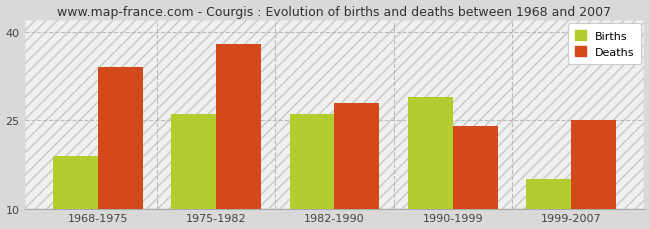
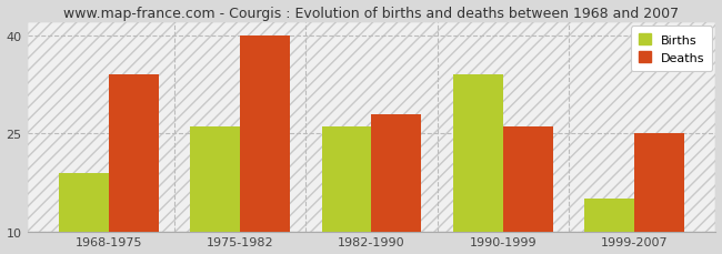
Deaths/1975-1982: 38 -> 40
Births/1990-1999: 29 -> 34
Deaths/1990-1999: 24 -> 26
